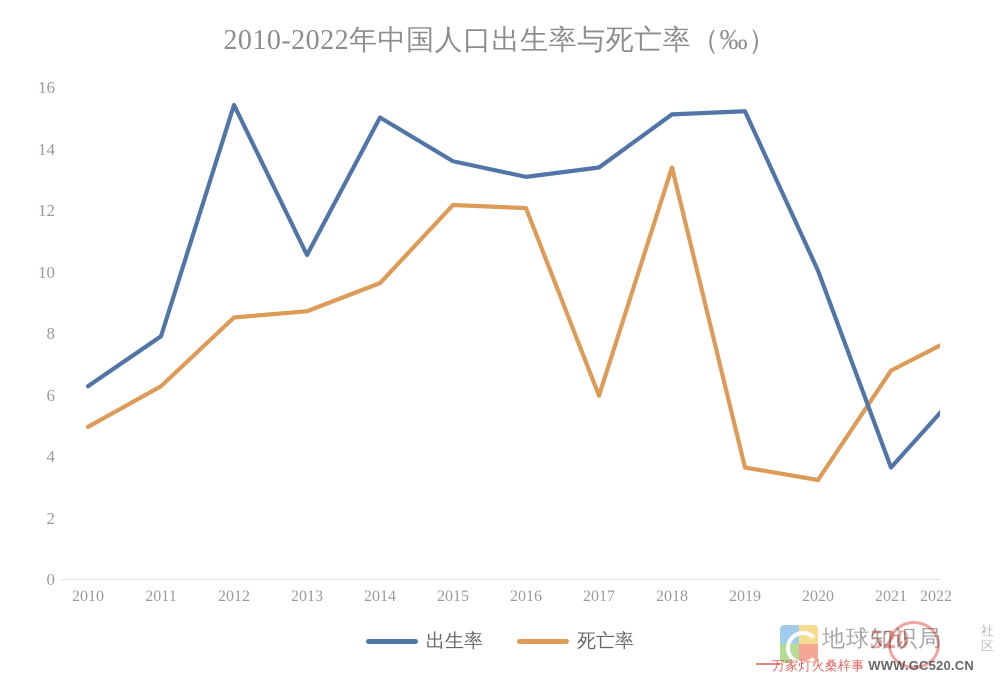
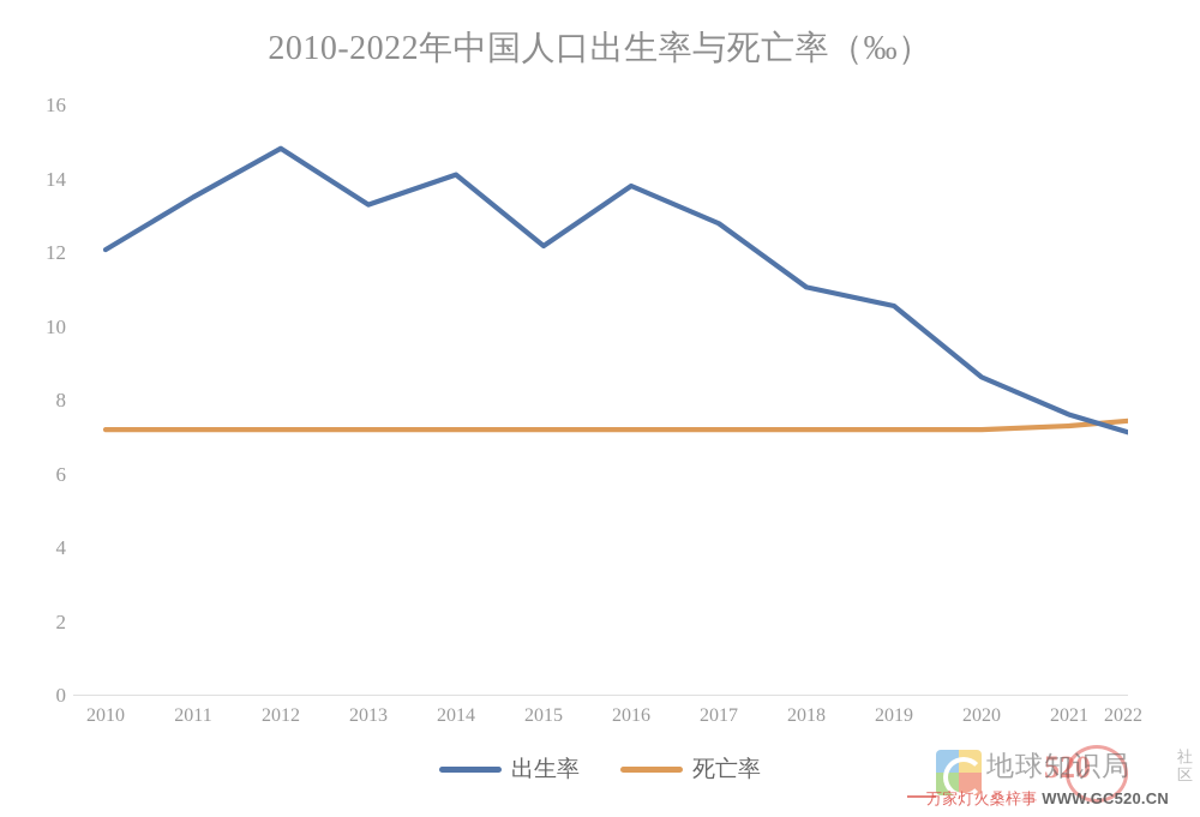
出生率/2010: 6.2 -> 11.9
死亡率/2010: 4.9 -> 7.1
出生率/2011: 7.8 -> 13.3
死亡率/2011: 6.2 -> 7.1
出生率/2012: 15.2 -> 14.6
死亡率/2012: 8.4 -> 7.1
出生率/2013: 10.4 -> 13.1
死亡率/2013: 8.6 -> 7.1
出生率/2014: 14.8 -> 13.9
死亡率/2014: 9.5 -> 7.1
出生率/2015: 13.4 -> 12.0
死亡率/2015: 12.0 -> 7.1
出生率/2016: 12.9 -> 13.6
死亡率/2016: 11.9 -> 7.1
出生率/2017: 13.2 -> 12.6
死亡率/2017: 5.9 -> 7.1
出生率/2018: 14.9 -> 10.9
死亡率/2018: 13.2 -> 7.1
出生率/2019: 15.0 -> 10.4
死亡率/2019: 3.6 -> 7.1
出生率/2020: 9.9 -> 8.5
死亡率/2020: 3.2 -> 7.1
出生率/2021: 3.6 -> 7.5
死亡率/2021: 6.7 -> 7.2
出生率/2022: 6.2 -> 6.8
死亡率/2022: 7.9 -> 7.4
